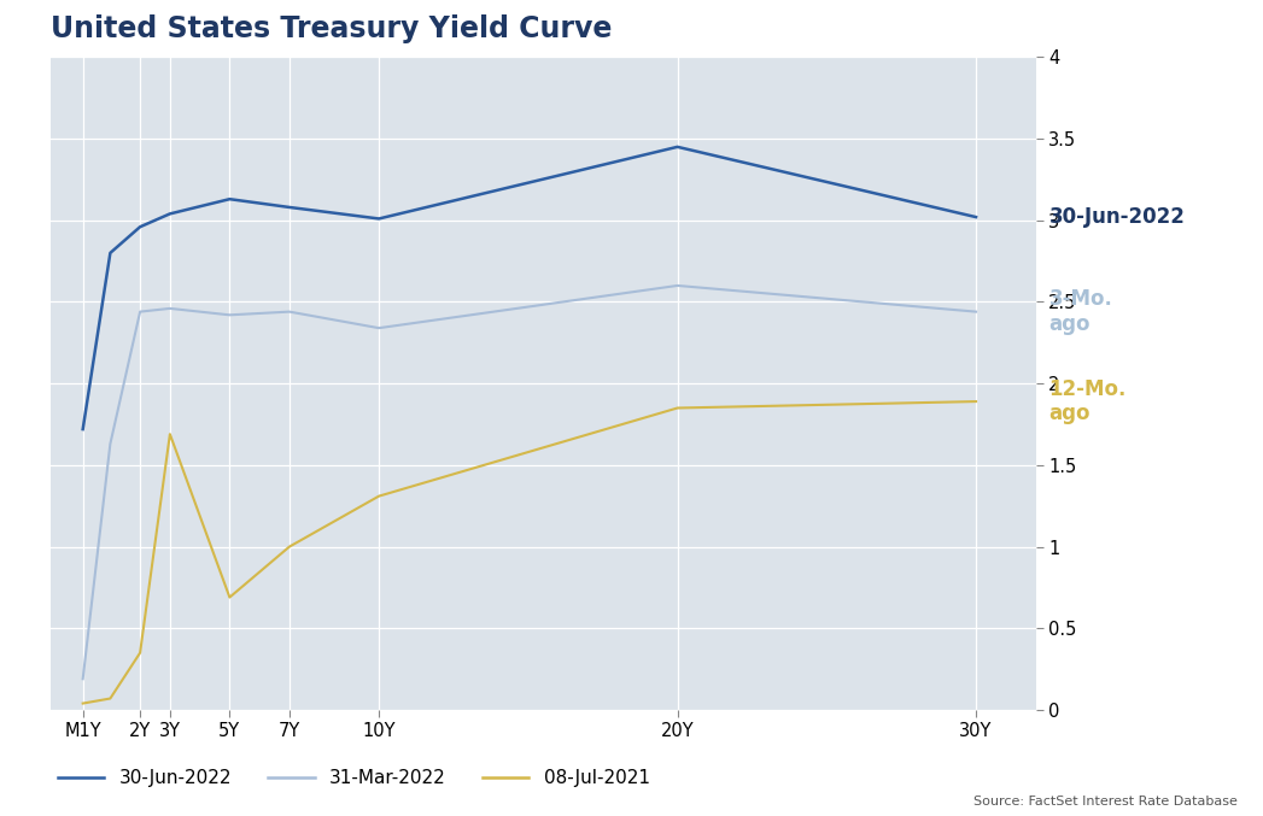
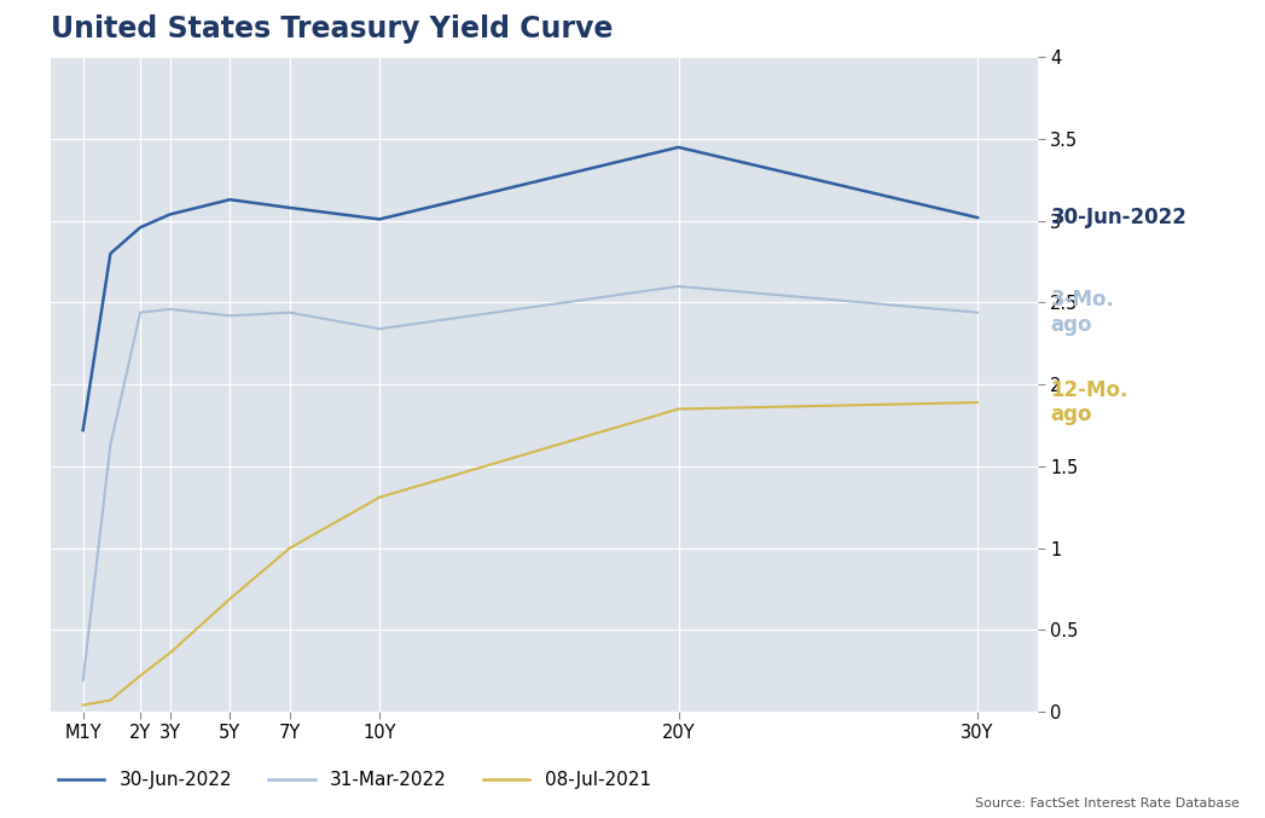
08-Jul-2021/2Y: 0.35 -> 0.22
08-Jul-2021/3Y: 1.69 -> 0.36
